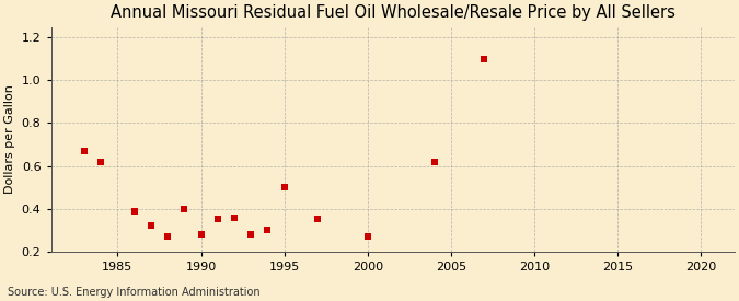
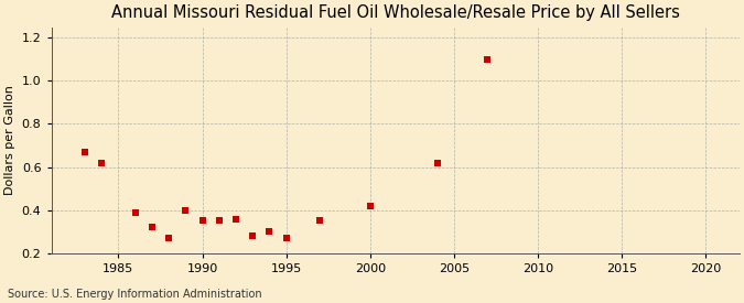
1990: 0.28 -> 0.35
1995: 0.50 -> 0.27
2000: 0.27 -> 0.42
